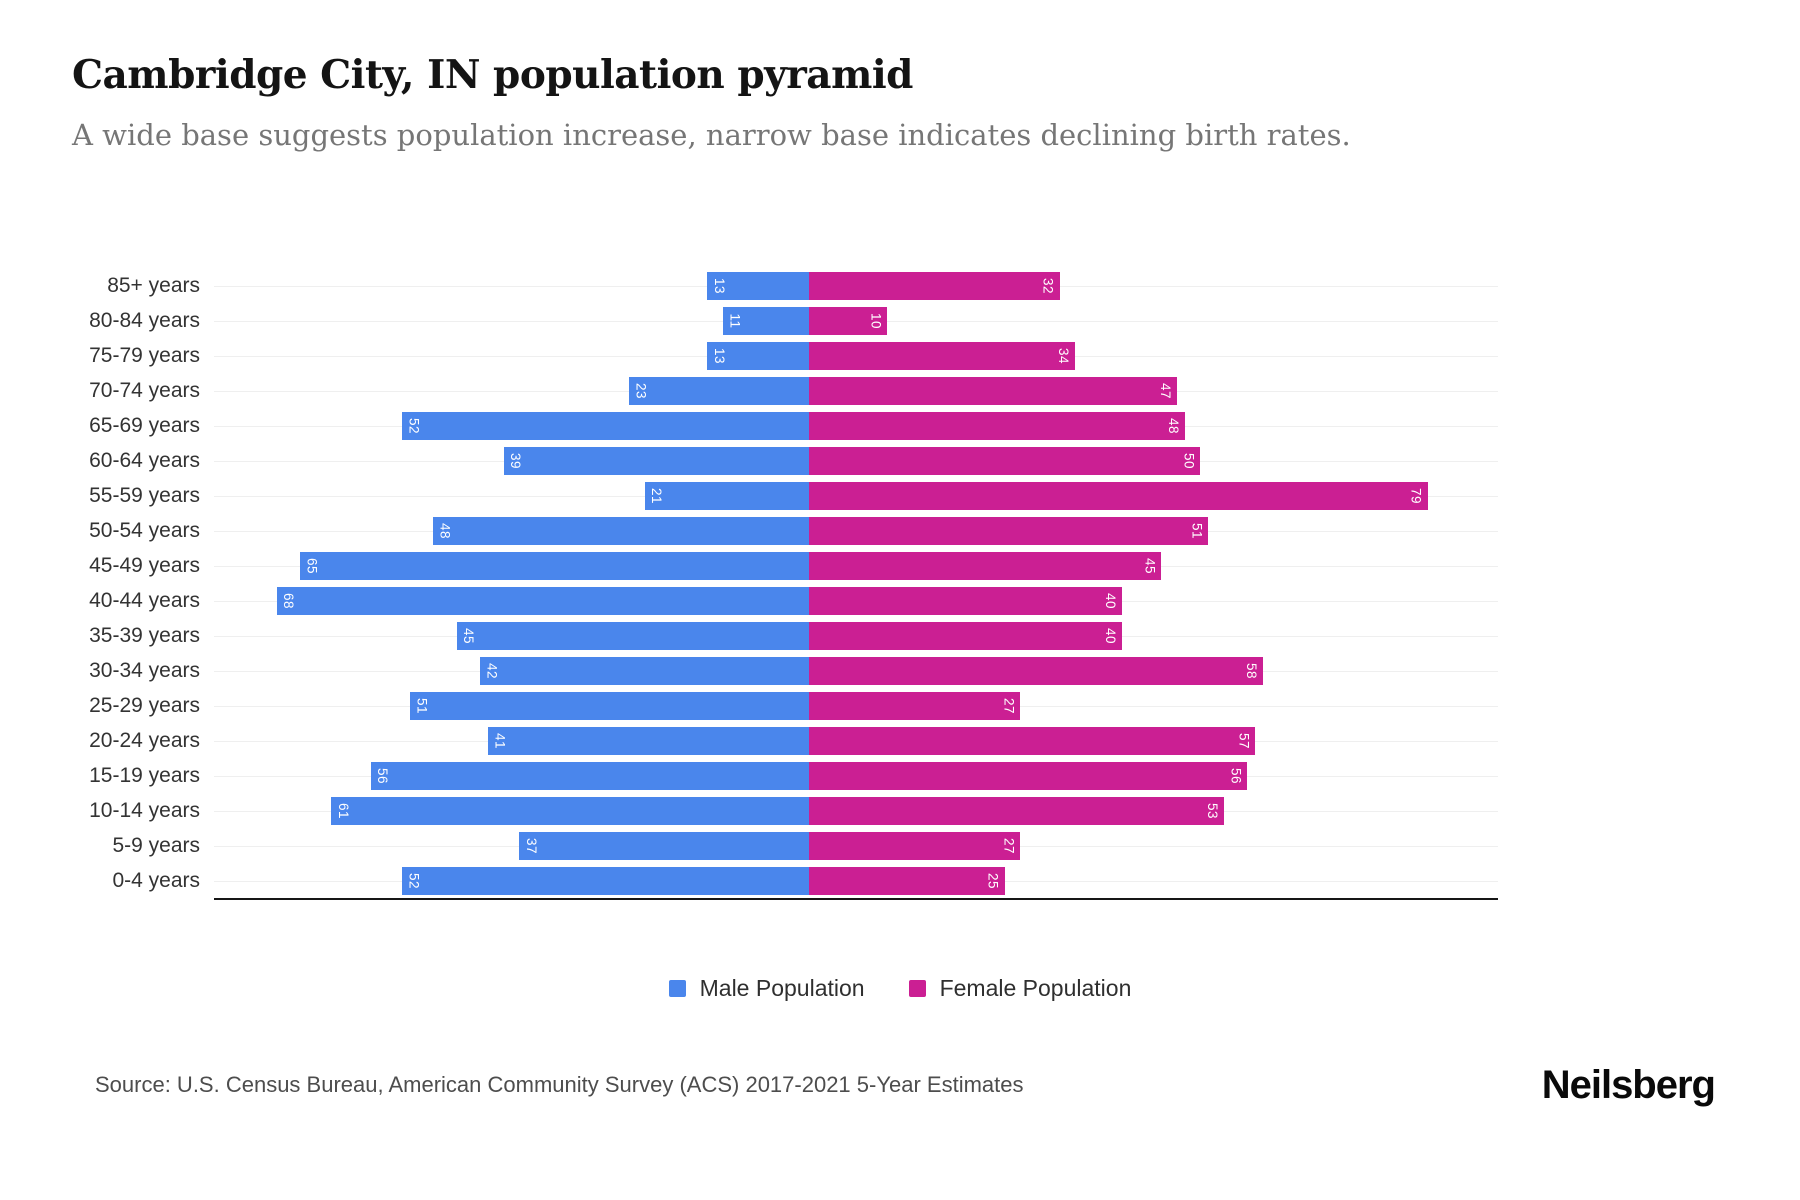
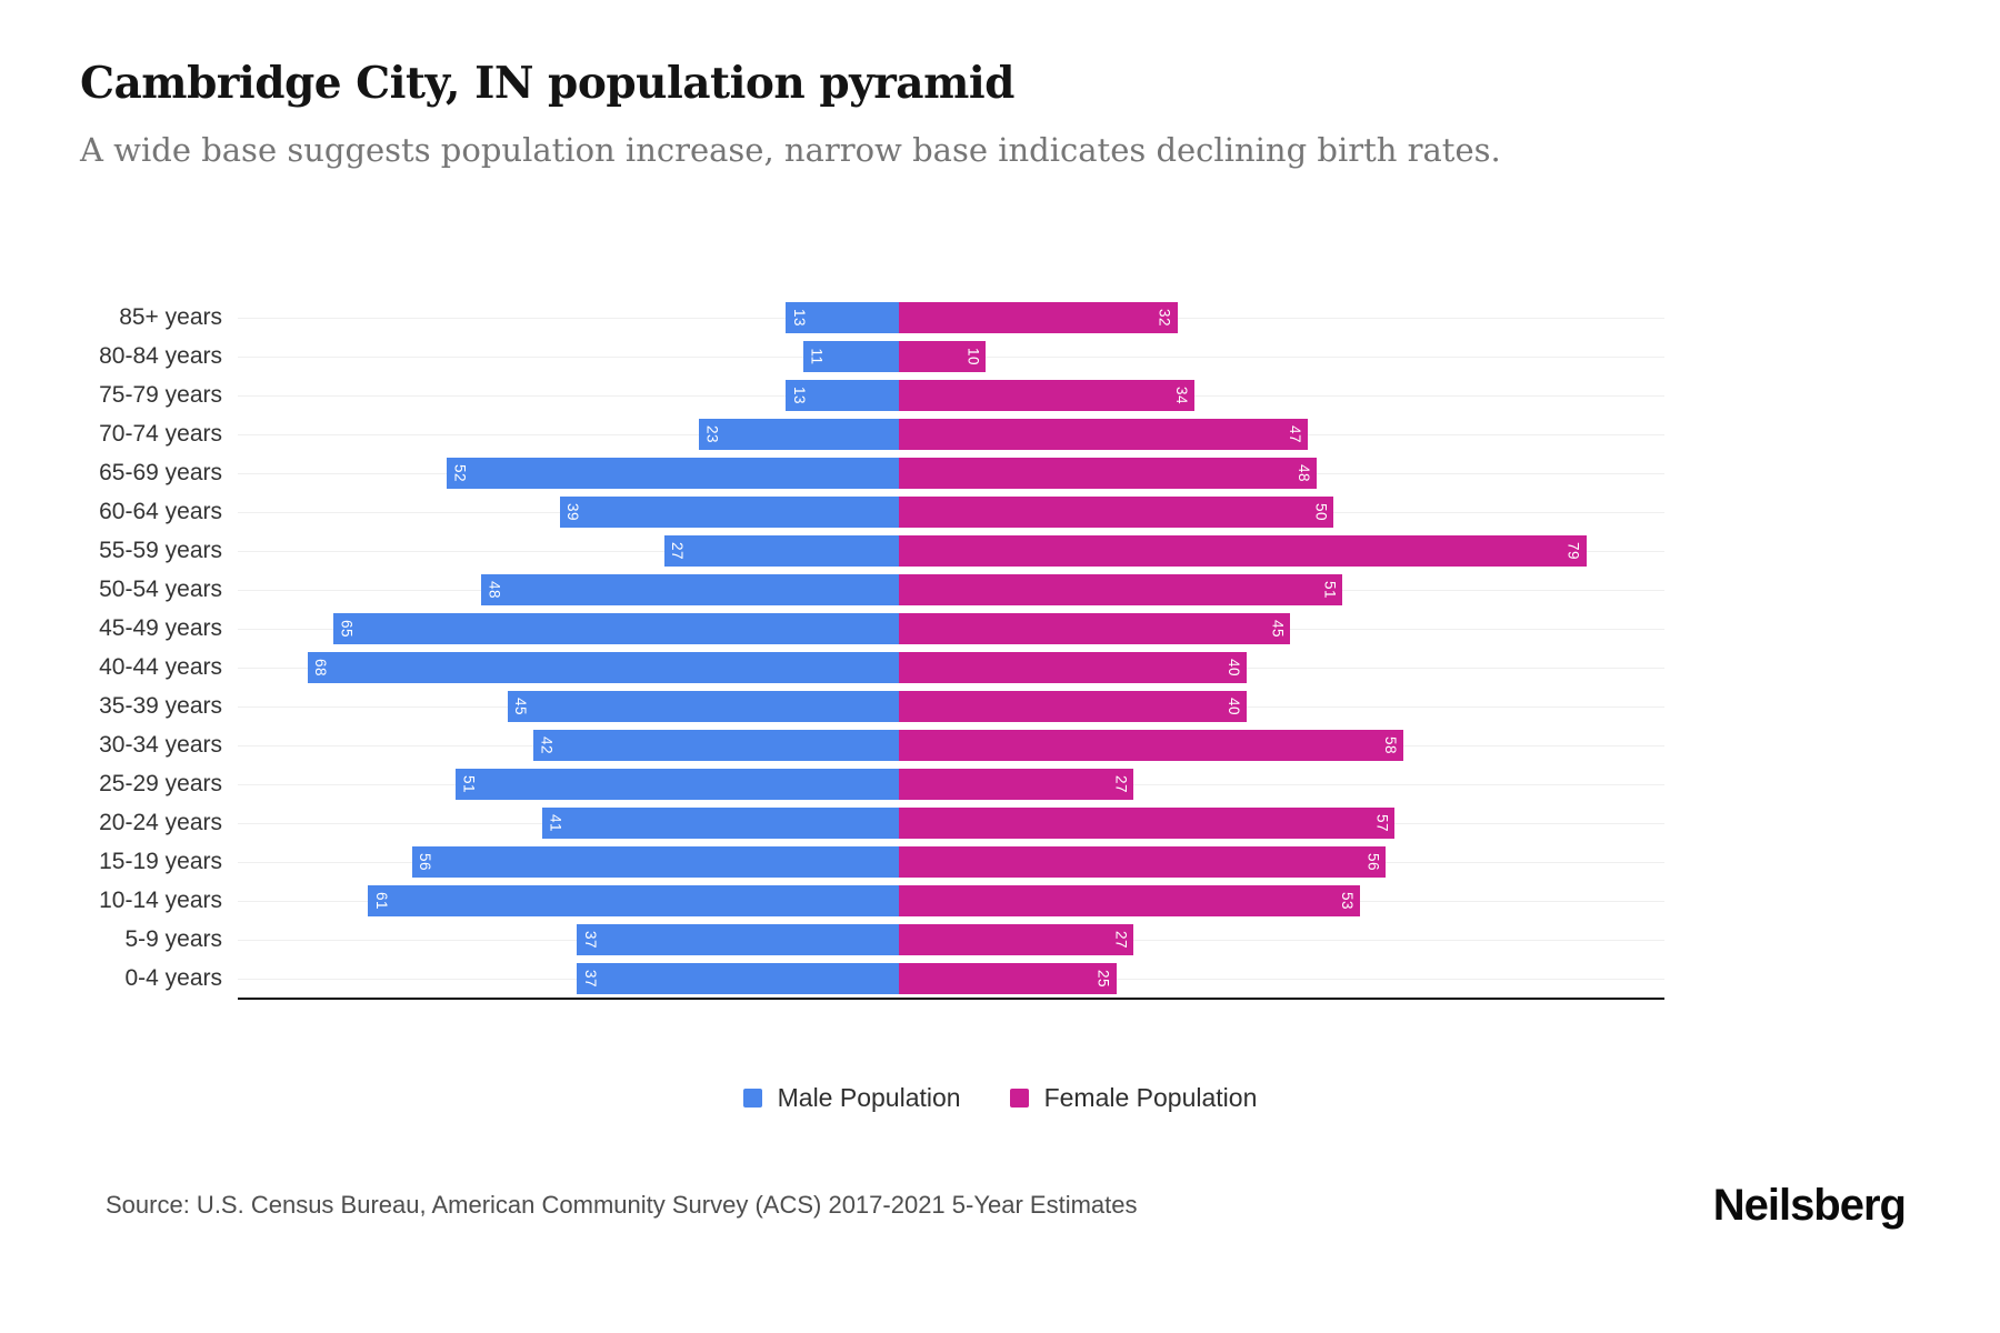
Male Population/55-59 years: 21 -> 27
Male Population/0-4 years: 52 -> 37
